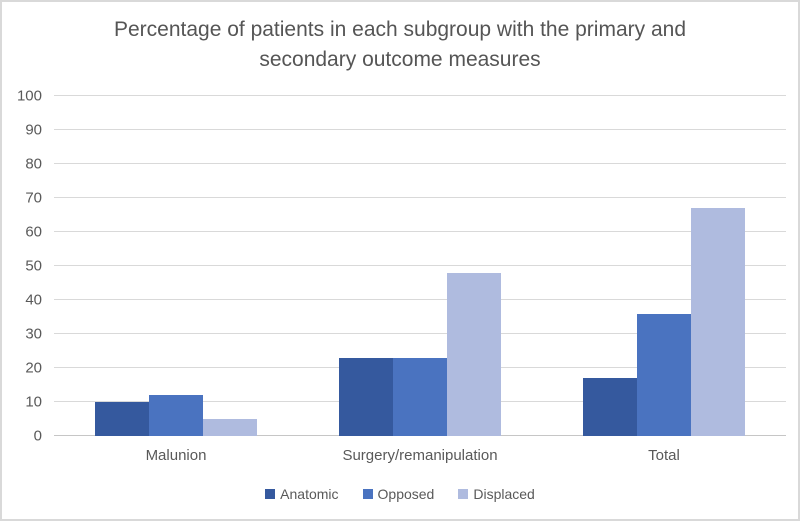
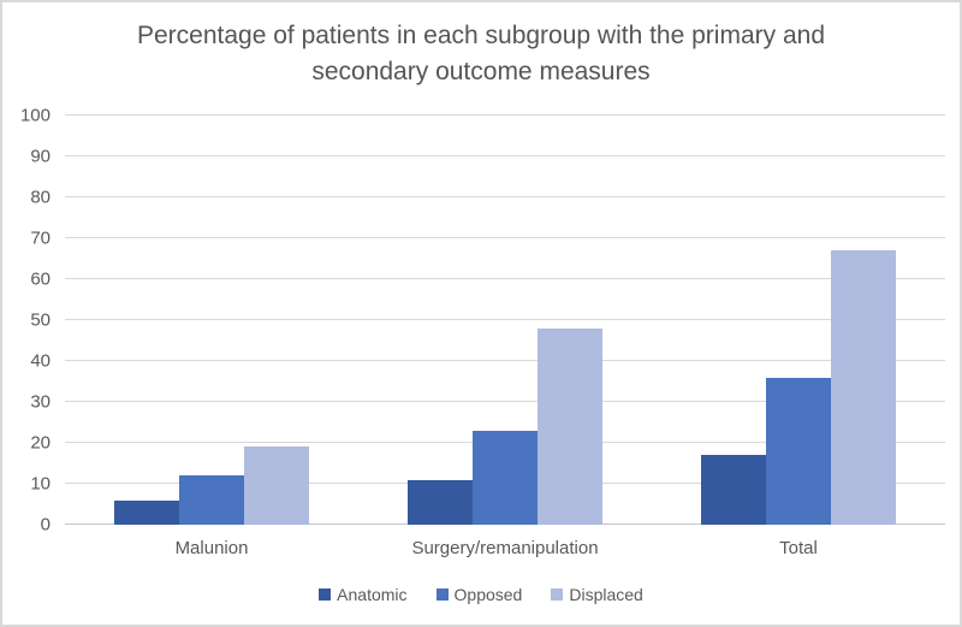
Anatomic/Malunion: 10 -> 6
Displaced/Malunion: 5 -> 19
Anatomic/Surgery/remanipulation: 23 -> 11
